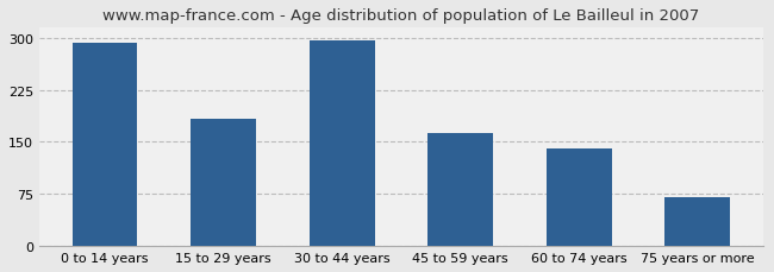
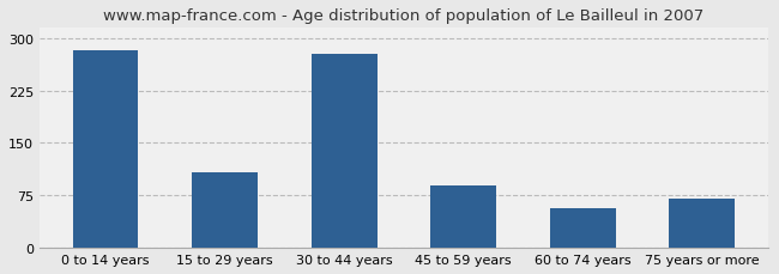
0 to 14 years: 293 -> 282
15 to 29 years: 183 -> 108
30 to 44 years: 296 -> 278
45 to 59 years: 163 -> 90
60 to 74 years: 140 -> 56
